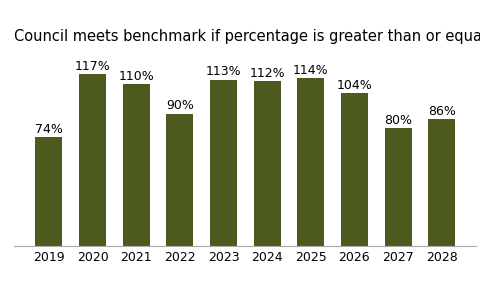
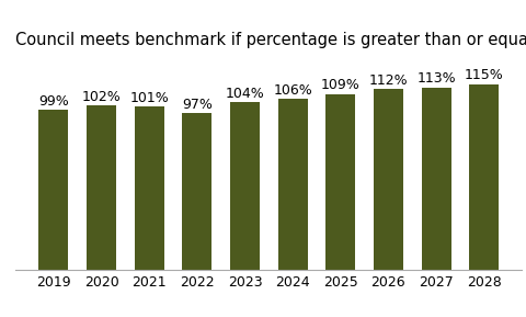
2019: 74% -> 99%
2020: 117% -> 102%
2021: 110% -> 101%
2022: 90% -> 97%
2023: 113% -> 104%
2024: 112% -> 106%
2025: 114% -> 109%
2026: 104% -> 112%
2027: 80% -> 113%
2028: 86% -> 115%
